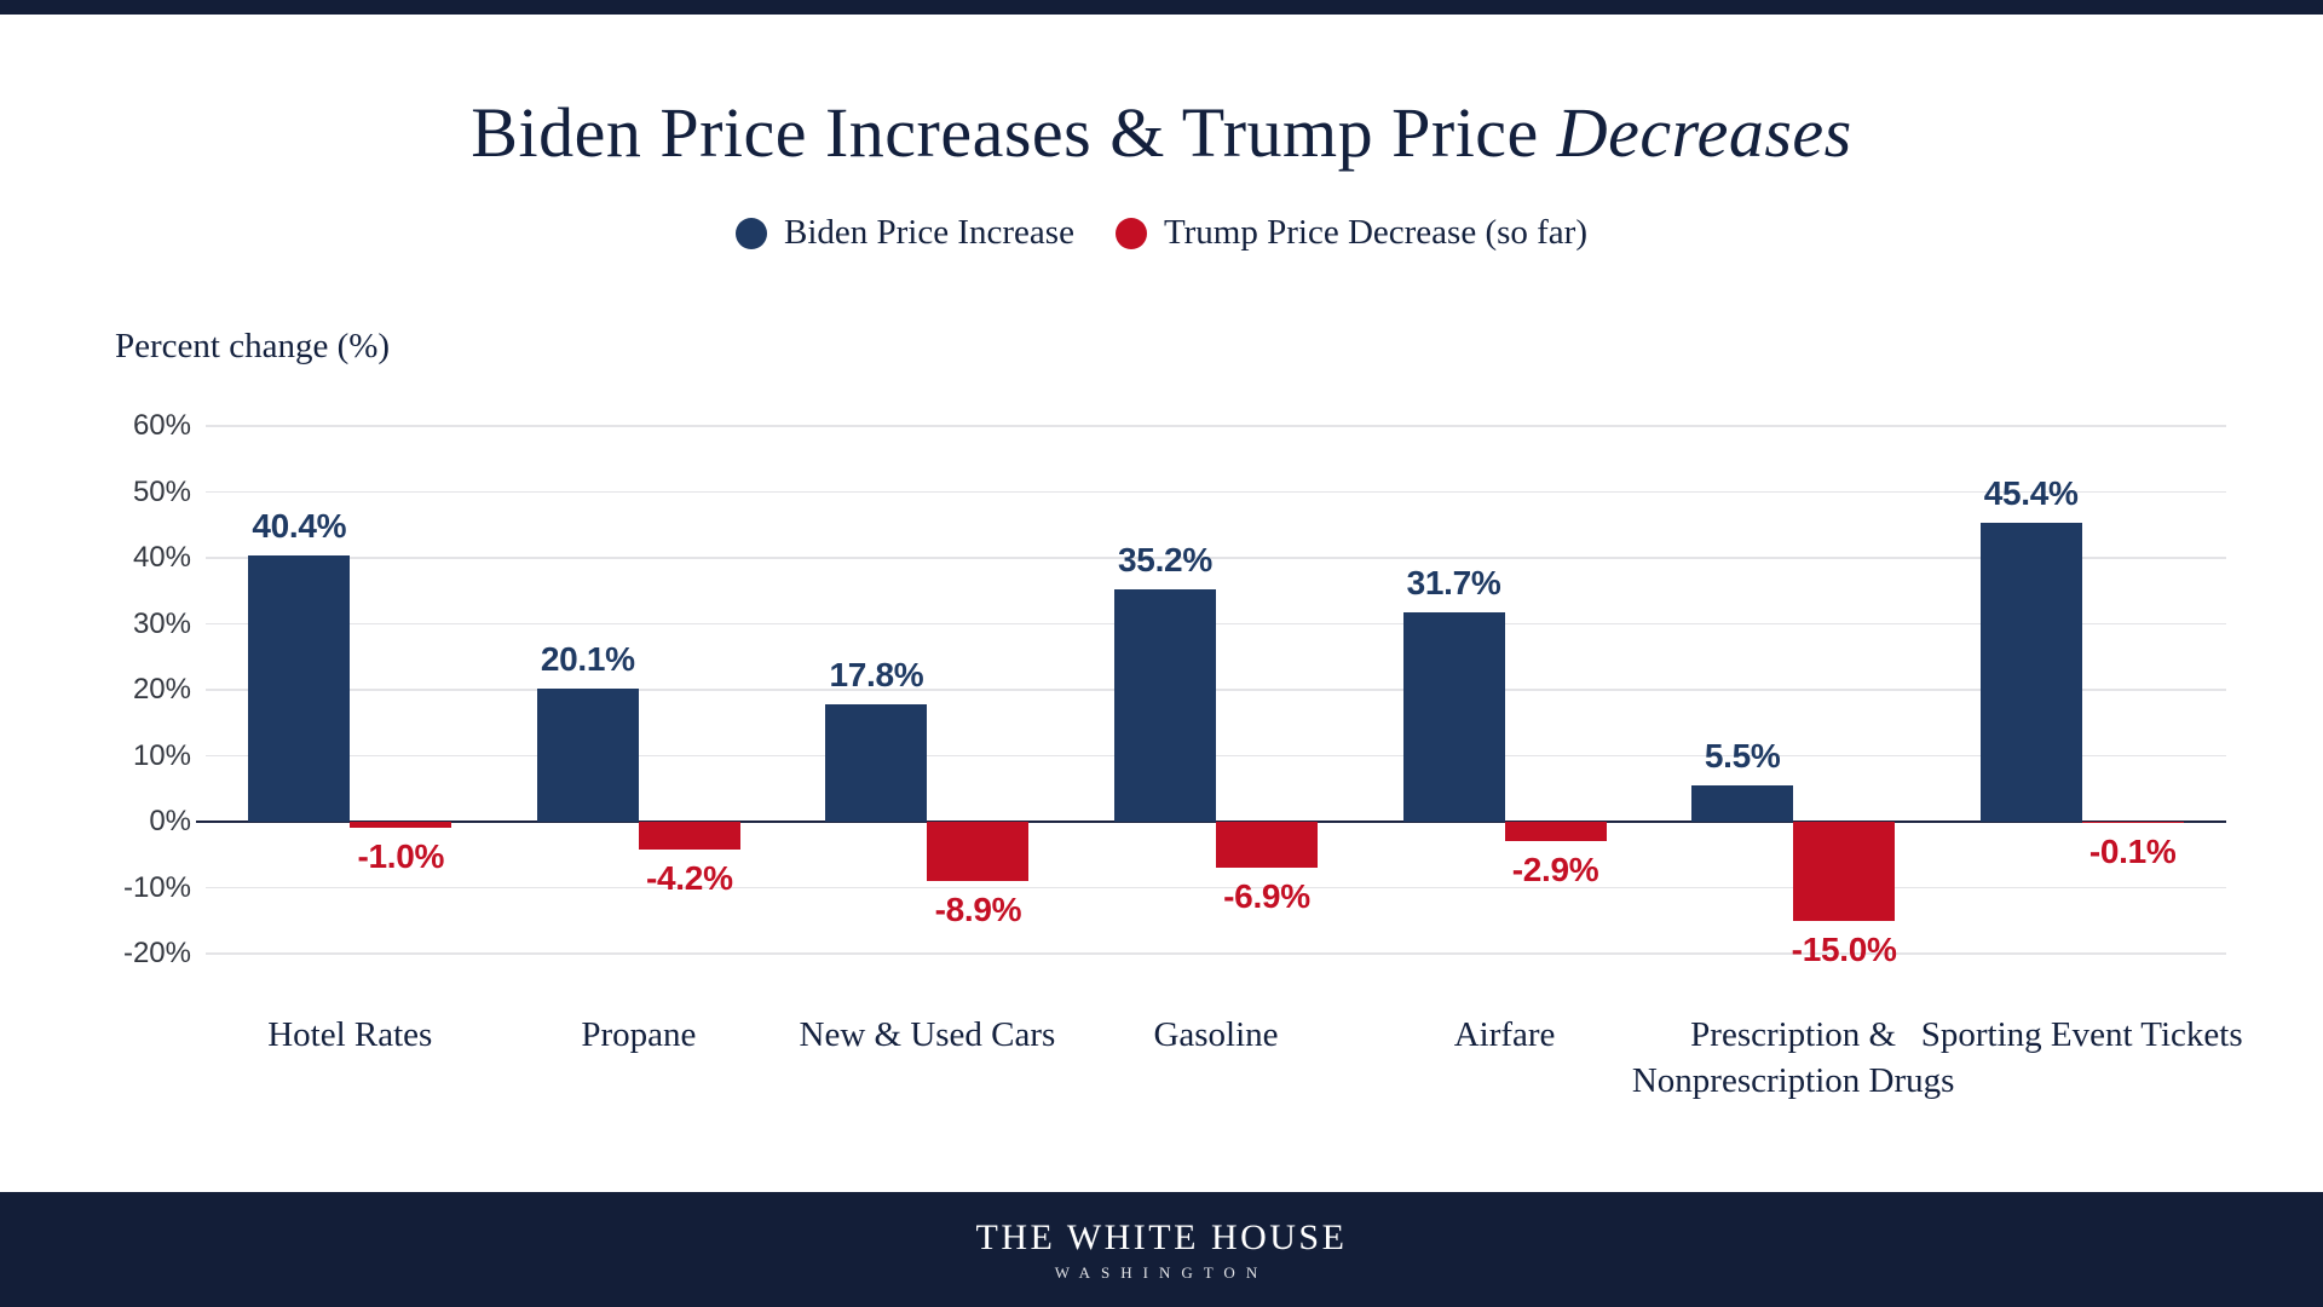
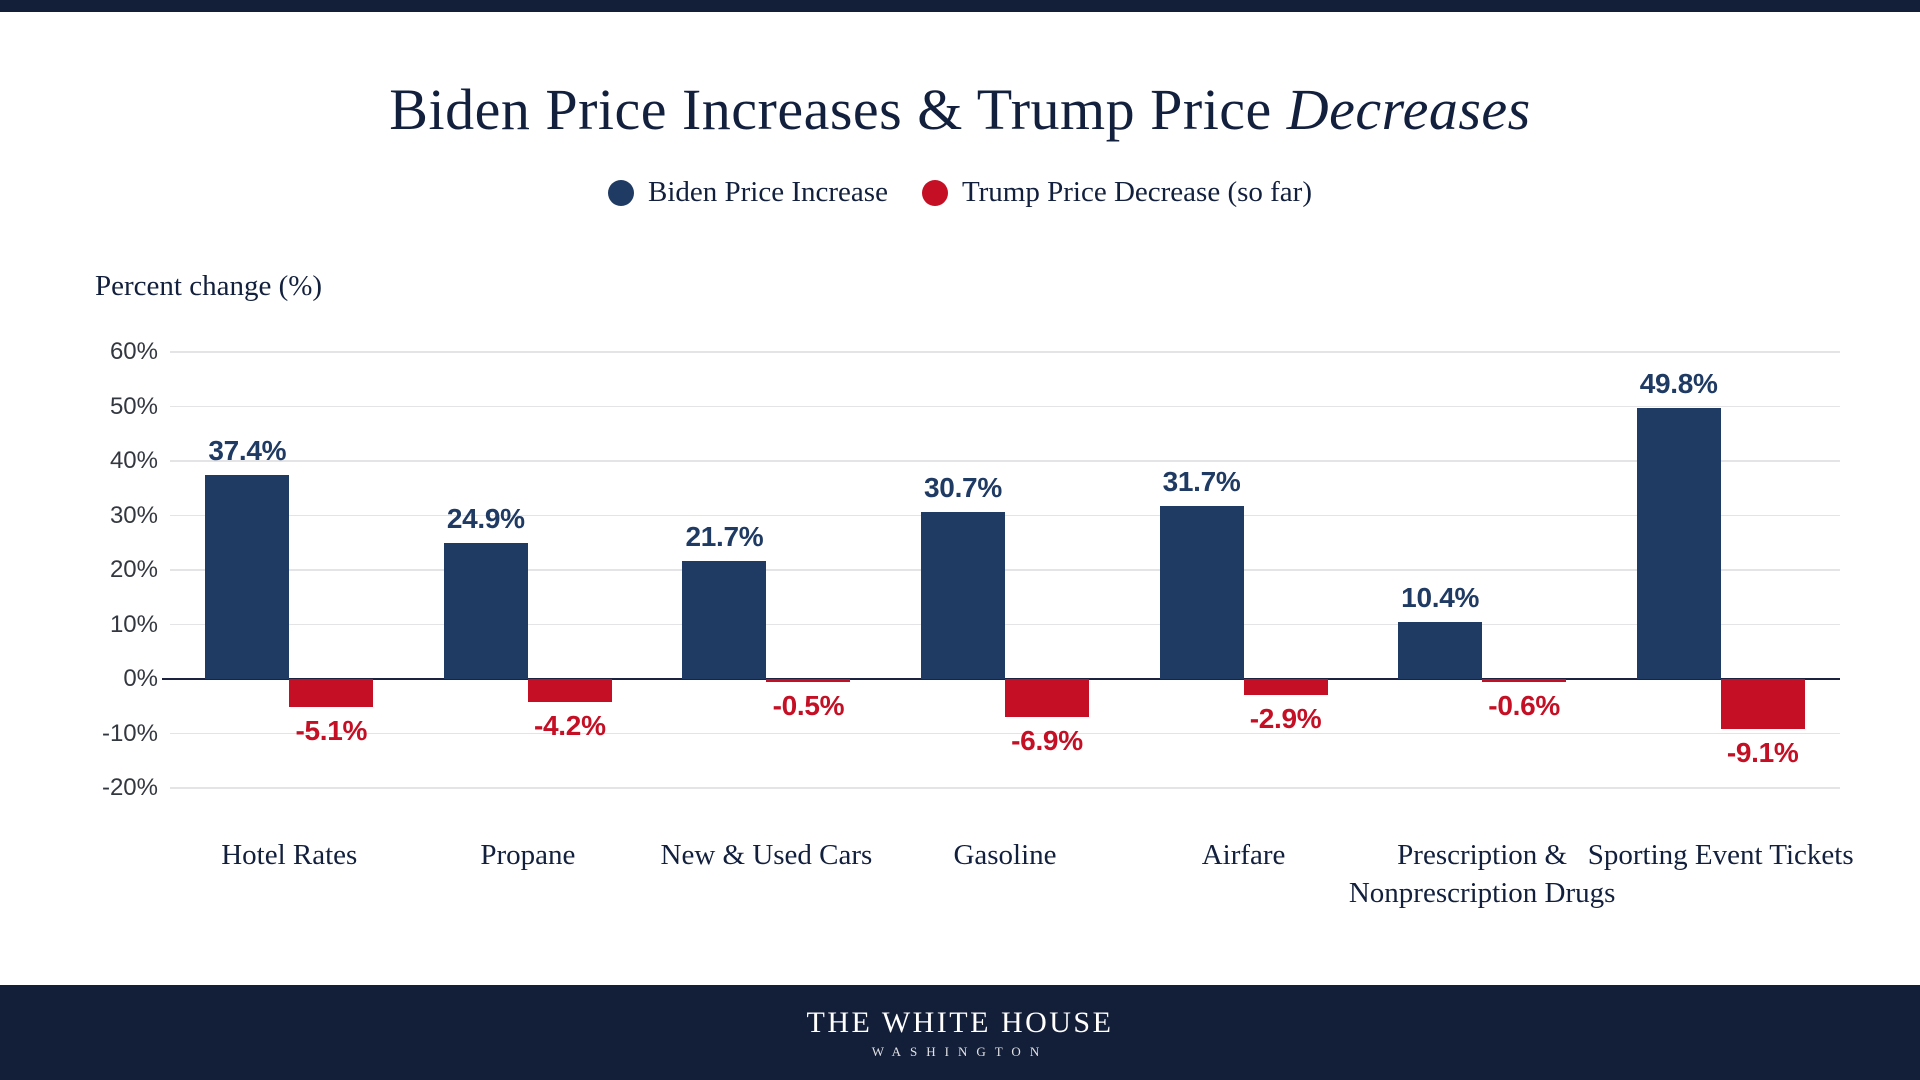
Biden Price Increase/Hotel Rates: 40.4% -> 37.4%
Trump Price Decrease (so far)/Hotel Rates: -1.0% -> -5.1%
Biden Price Increase/Propane: 20.1% -> 24.9%
Biden Price Increase/New & Used Cars: 17.8% -> 21.7%
Trump Price Decrease (so far)/New & Used Cars: -8.9% -> -0.5%
Biden Price Increase/Gasoline: 35.2% -> 30.7%
Biden Price Increase/Prescription & Nonprescription Drugs: 5.5% -> 10.4%
Trump Price Decrease (so far)/Prescription & Nonprescription Drugs: -15.0% -> -0.6%
Biden Price Increase/Sporting Event Tickets: 45.4% -> 49.8%
Trump Price Decrease (so far)/Sporting Event Tickets: -0.1% -> -9.1%
